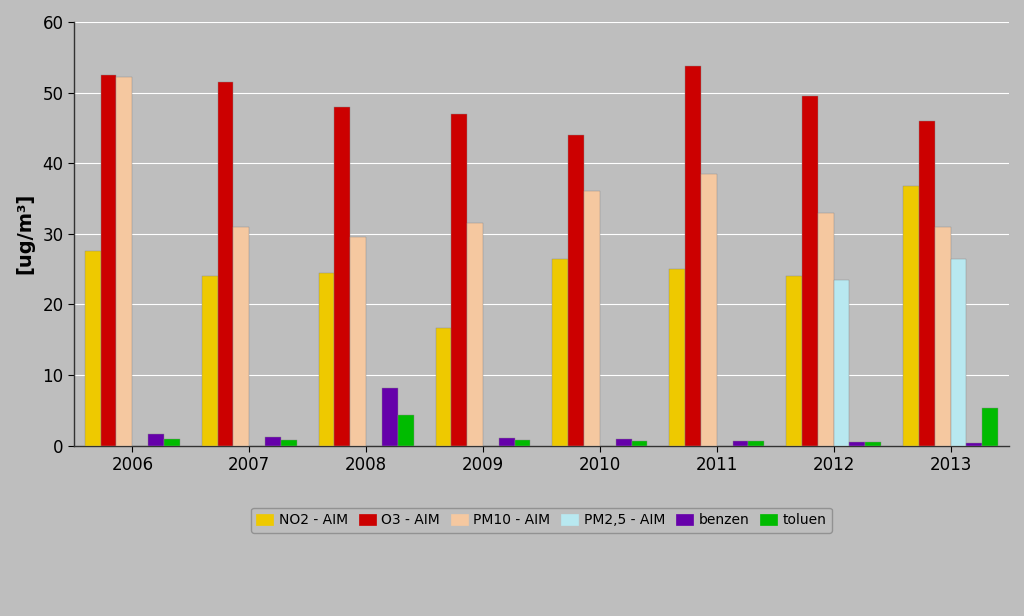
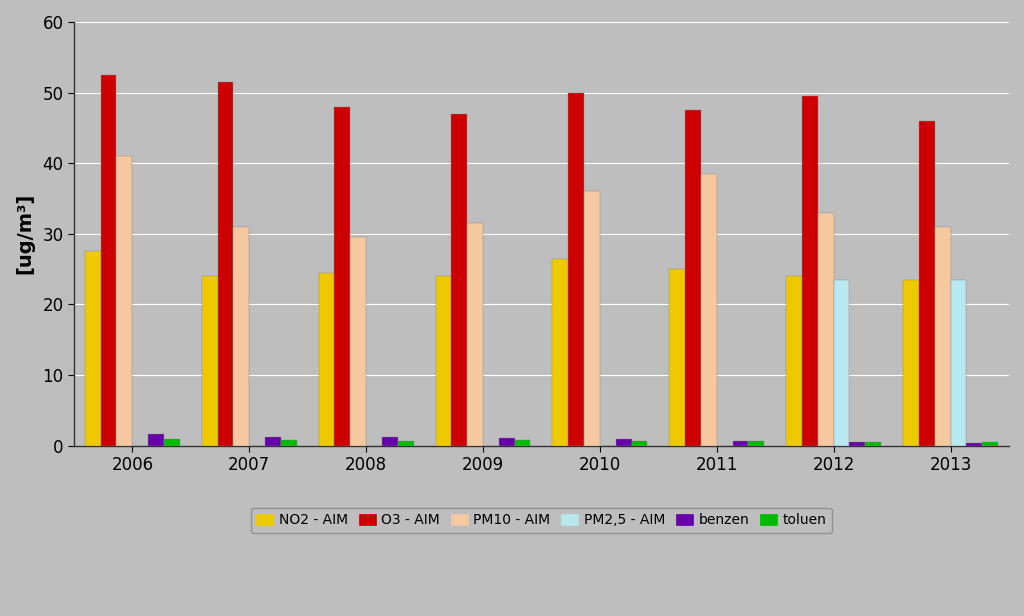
PM10 - AIM/2006: 52.2 -> 41.0
benzen/2008: 8.2 -> 1.2
toluen/2008: 4.4 -> 0.7
NO2 - AIM/2009: 16.6 -> 24.0
O3 - AIM/2010: 44.0 -> 50.0
O3 - AIM/2011: 53.8 -> 47.5
NO2 - AIM/2013: 36.8 -> 23.5
PM2,5 - AIM/2013: 26.4 -> 23.5
toluen/2013: 5.4 -> 0.5
